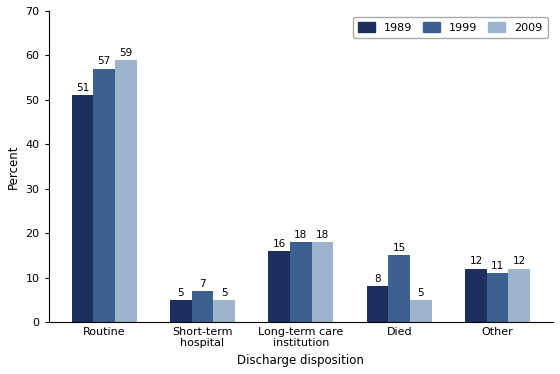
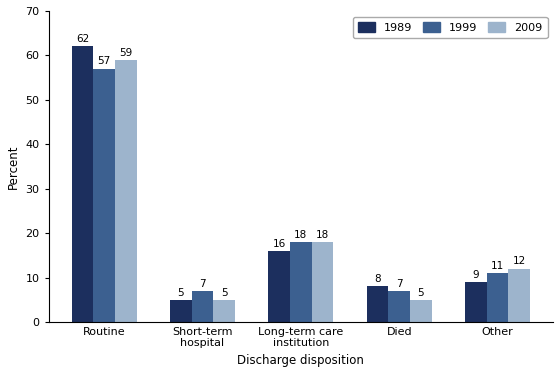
1989/Routine: 51 -> 62
1999/Died: 15 -> 7
1989/Other: 12 -> 9
